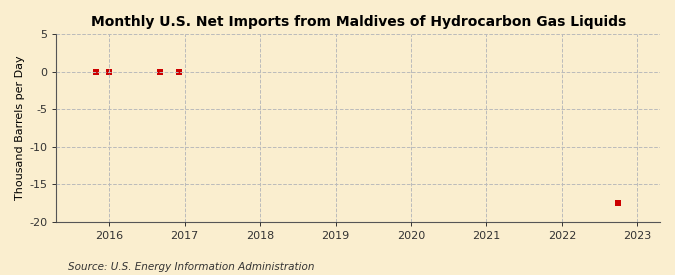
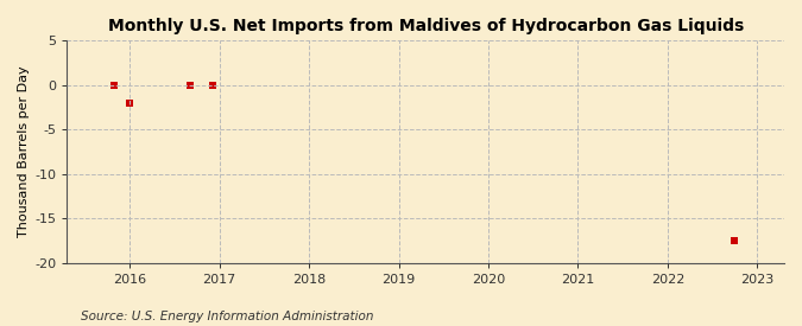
2016: -0.1 -> -2.0
